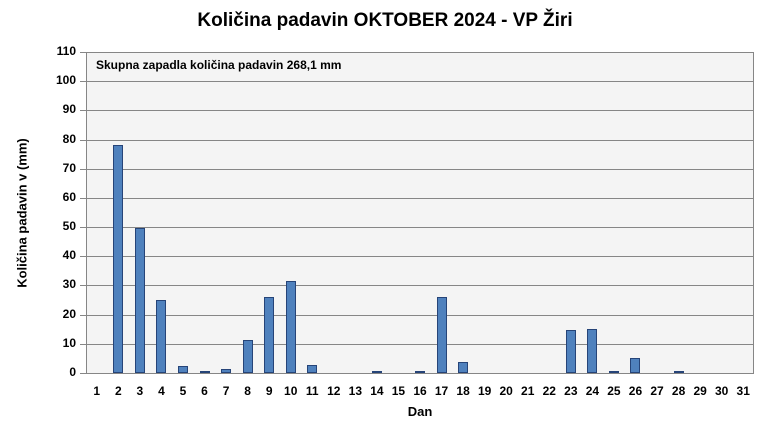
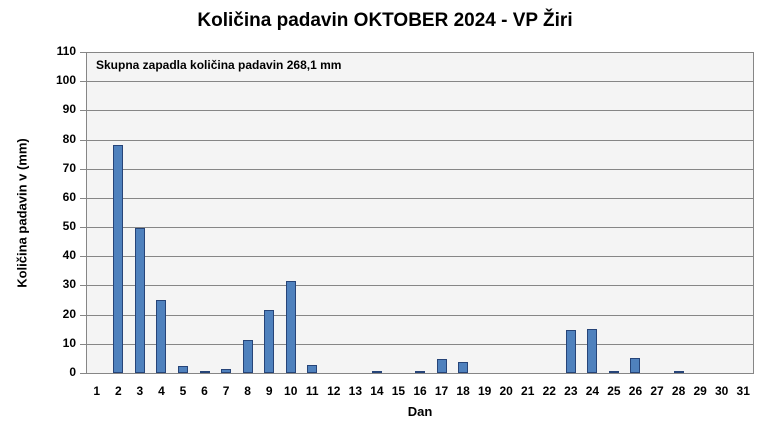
9: 26 -> 22
17: 26 -> 5
